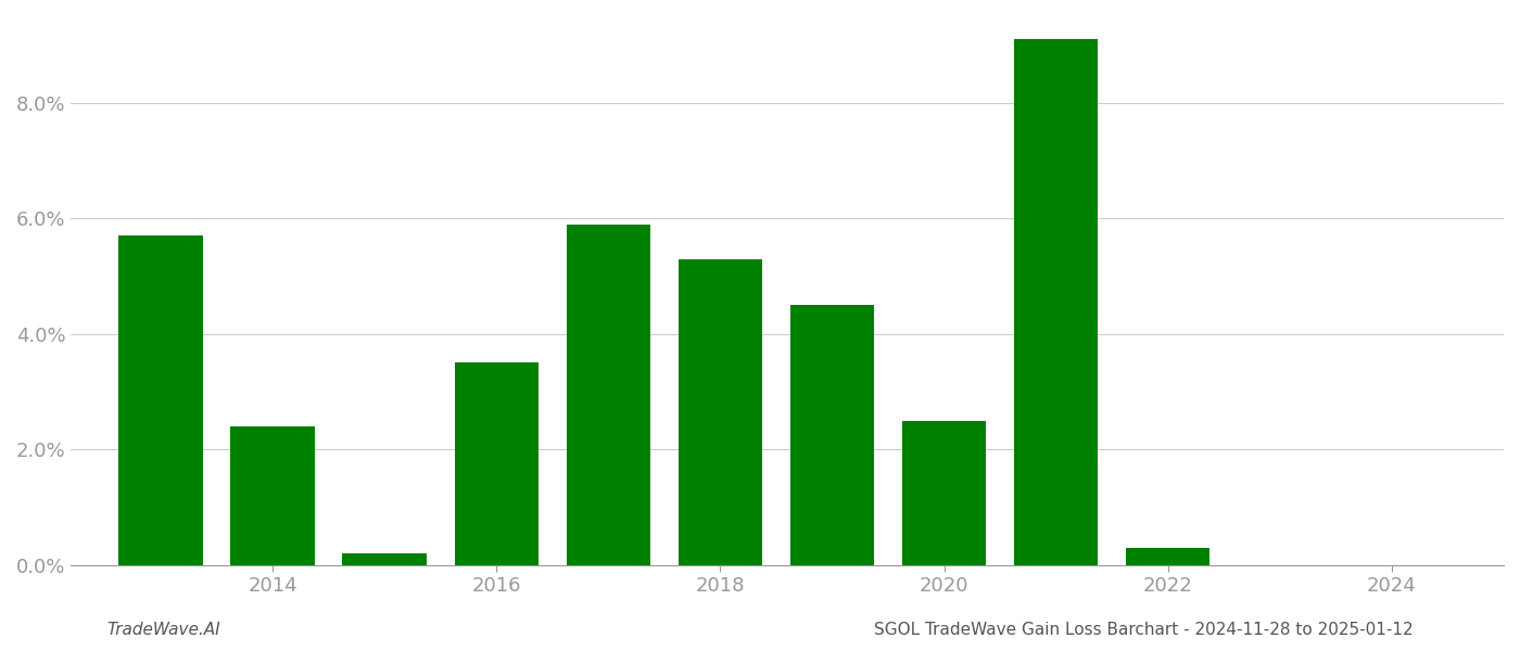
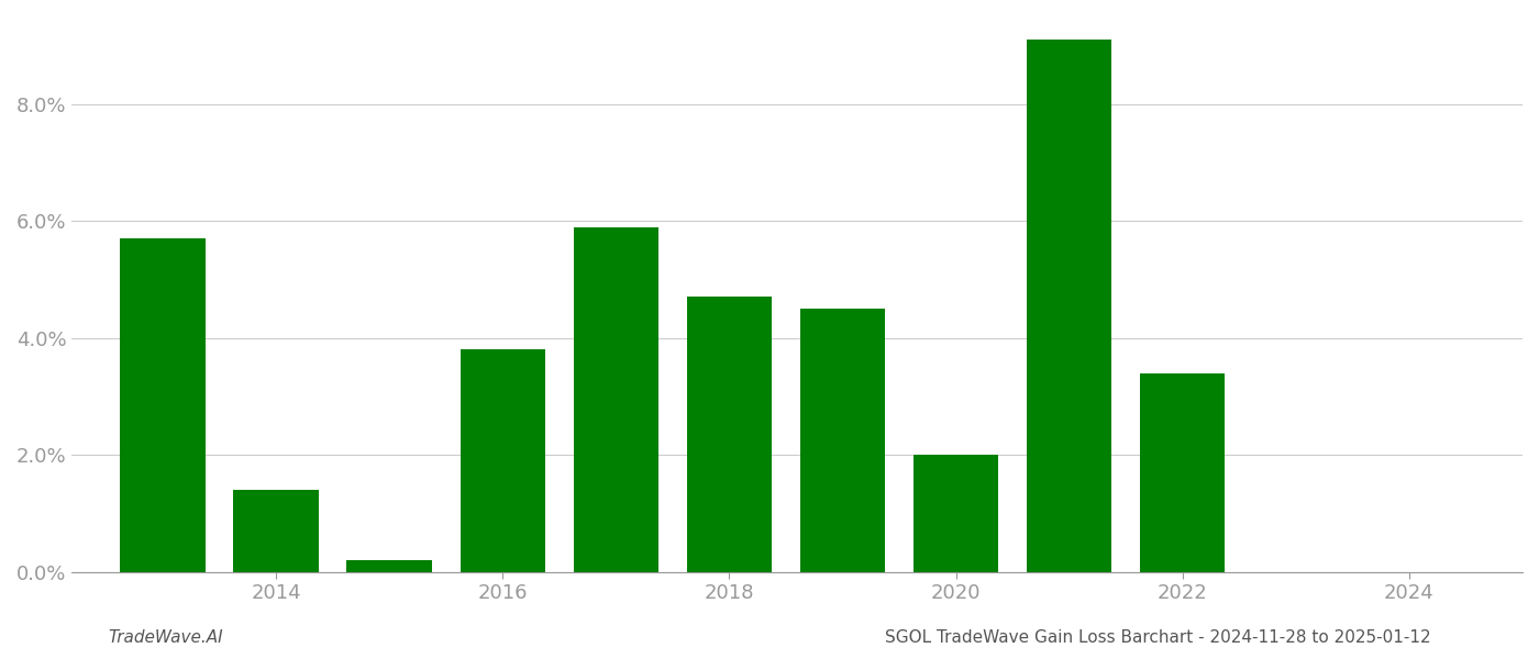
2014: 2.4% -> 1.4%
2016: 3.5% -> 3.8%
2018: 5.3% -> 4.7%
2020: 2.5% -> 2.0%
2022: 0.3% -> 3.4%
